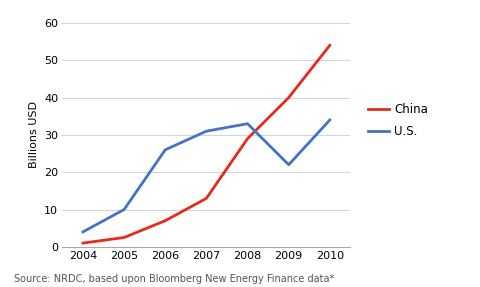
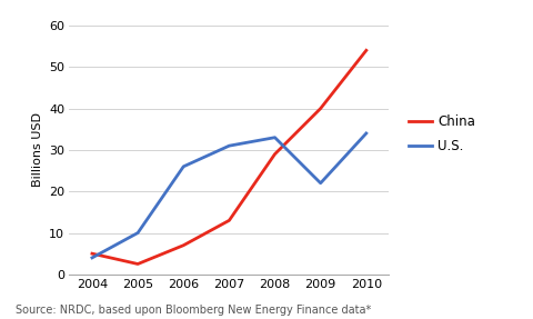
China/2004: 1.0 -> 5.0
